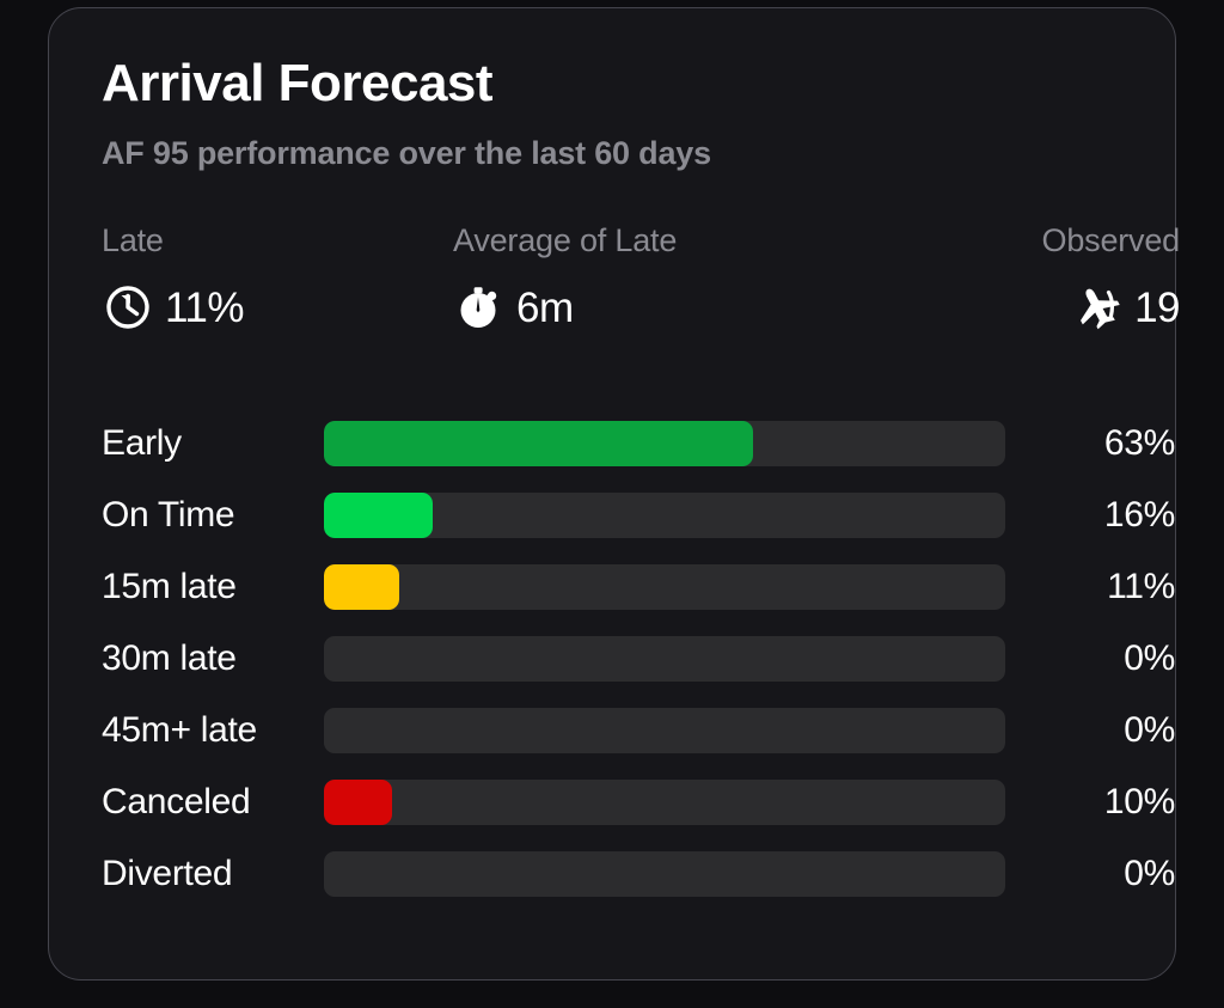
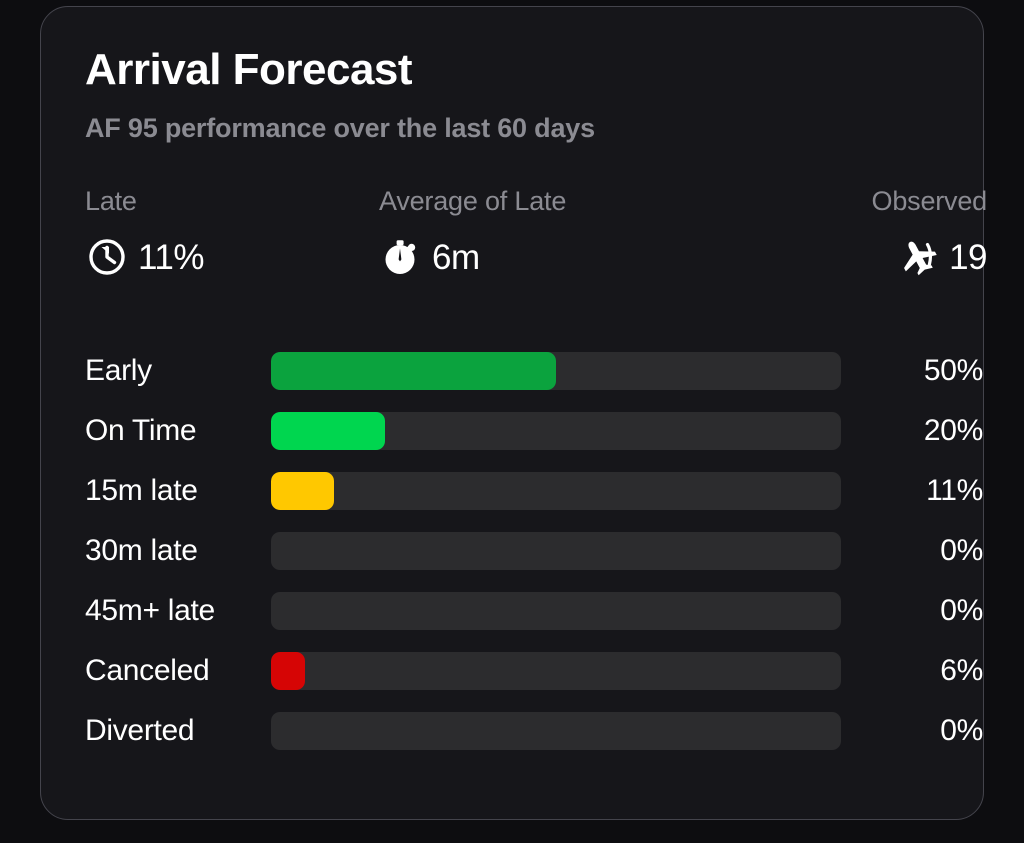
Early: 63% -> 50%
On Time: 16% -> 20%
Canceled: 10% -> 6%
